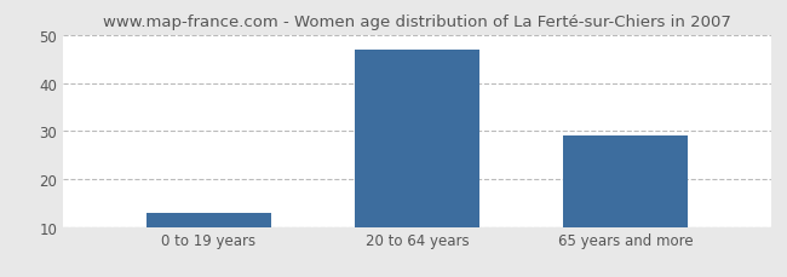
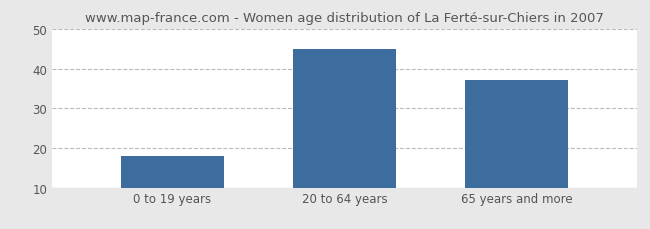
0 to 19 years: 13 -> 18
20 to 64 years: 47 -> 45
65 years and more: 29 -> 37
